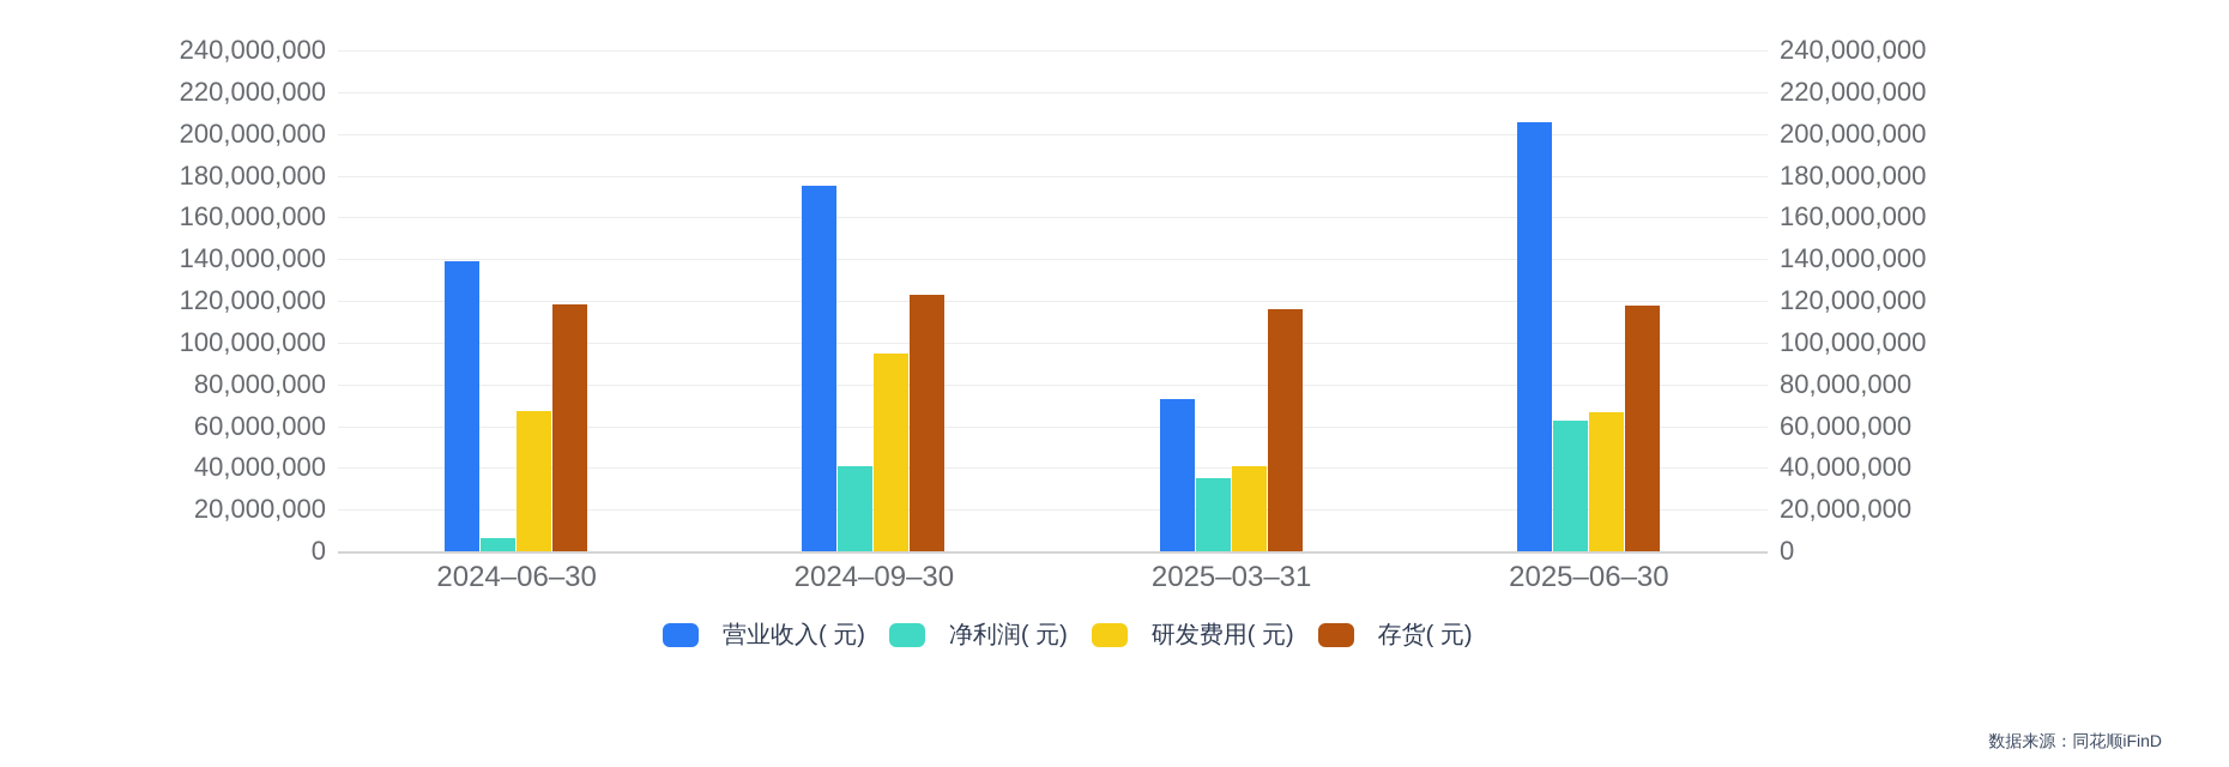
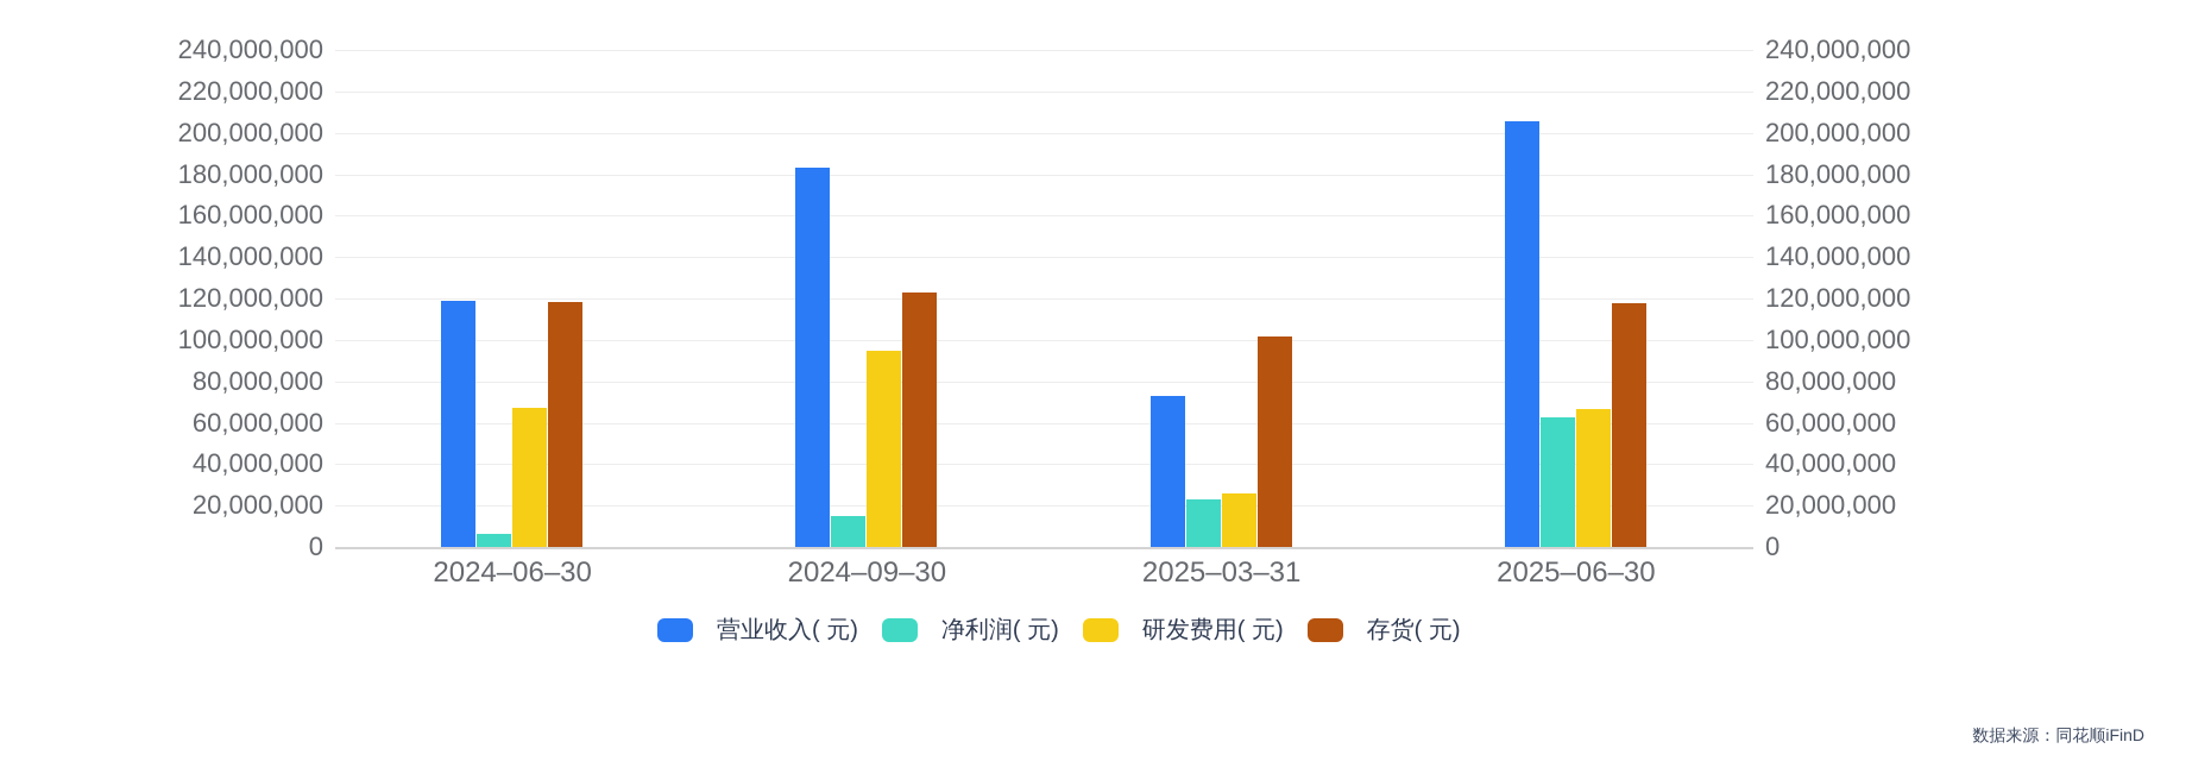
营业收入( 元)/2024–06–30: 139000000 -> 119000000
营业收入( 元)/2024–09–30: 175000000 -> 183000000
净利润( 元)/2024–09–30: 41000000 -> 15000000
净利润( 元)/2025–03–31: 35000000 -> 23000000
研发费用( 元)/2025–03–31: 41000000 -> 26000000
存货( 元)/2025–03–31: 116000000 -> 102000000
